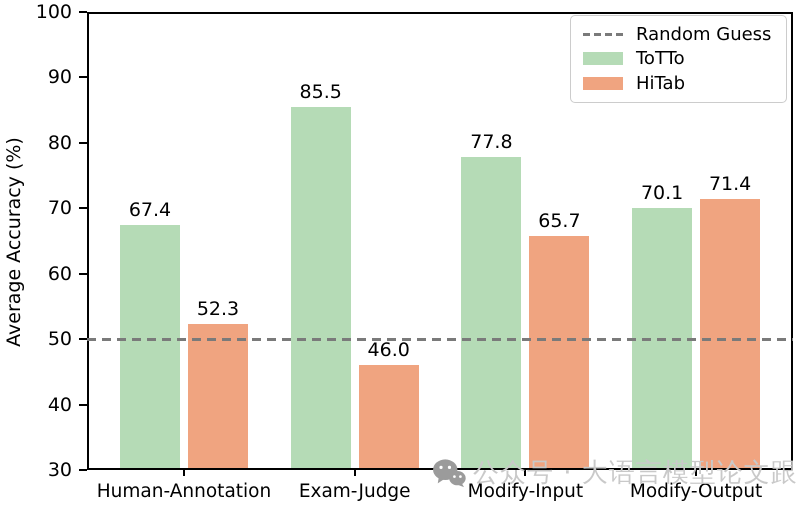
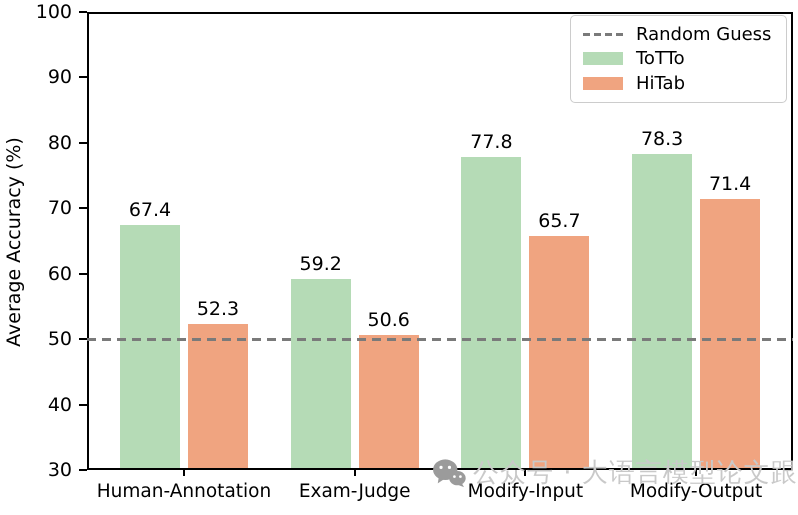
ToTTo/Exam-Judge: 85.5 -> 59.2
HiTab/Exam-Judge: 46.0 -> 50.6
ToTTo/Modify-Output: 70.1 -> 78.3
